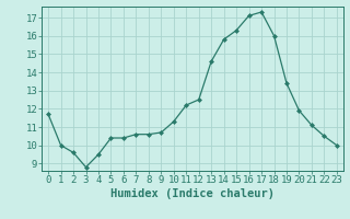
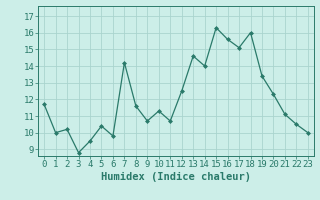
2: 9.6 -> 10.2
6: 10.4 -> 9.8
7: 10.6 -> 14.2
8: 10.6 -> 11.6
11: 12.2 -> 10.7
14: 15.8 -> 14.0
16: 17.1 -> 15.6
17: 17.3 -> 15.1
20: 11.9 -> 12.3
